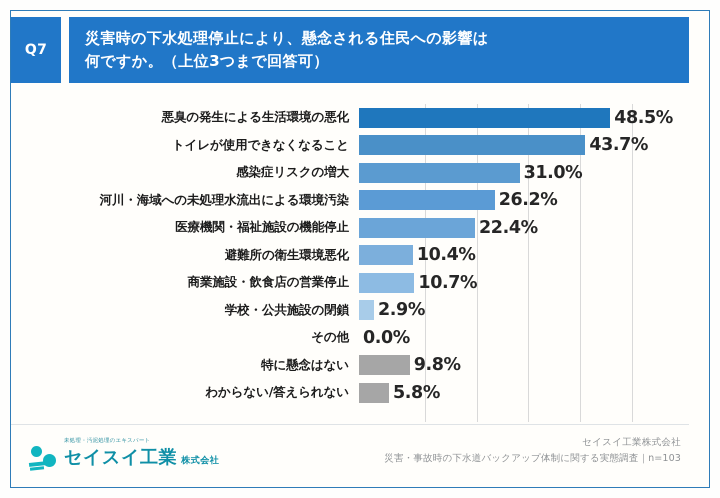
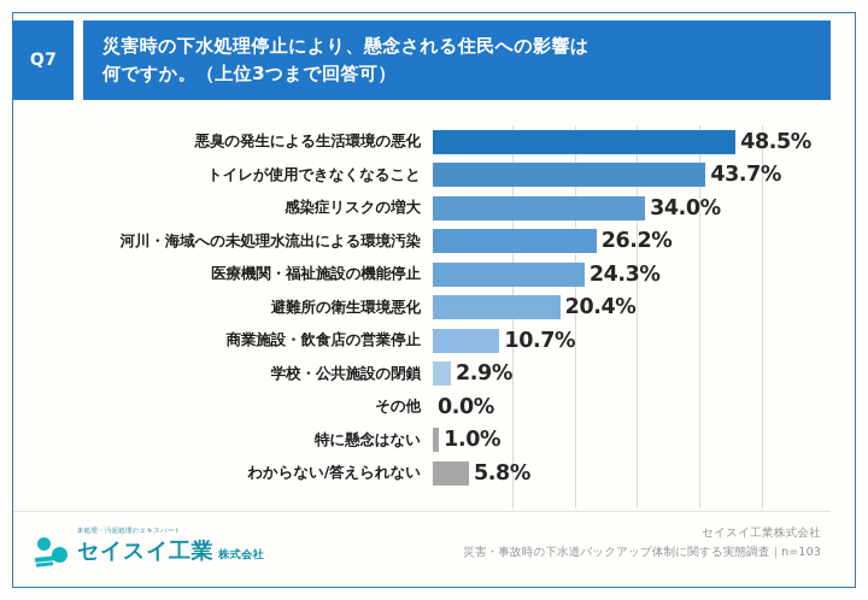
感染症リスクの増大: 31.0% -> 34.0%
医療機関・福祉施設の機能停止: 22.4% -> 24.3%
避難所の衛生環境悪化: 10.4% -> 20.4%
特に懸念はない: 9.8% -> 1.0%
